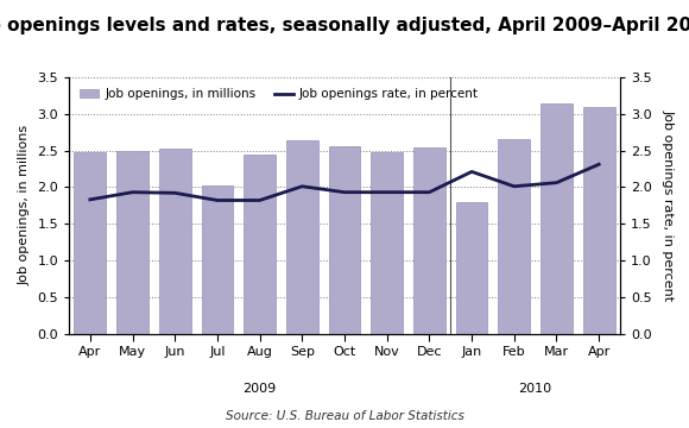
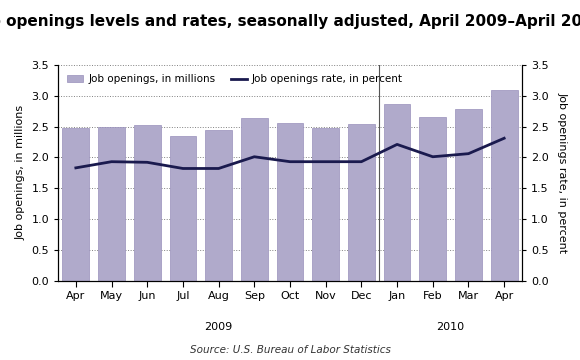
Job openings, in millions/Jul: 2.02 -> 2.35
Job openings, in millions/Jan: 1.80 -> 2.87
Job openings, in millions/Mar: 3.14 -> 2.78
